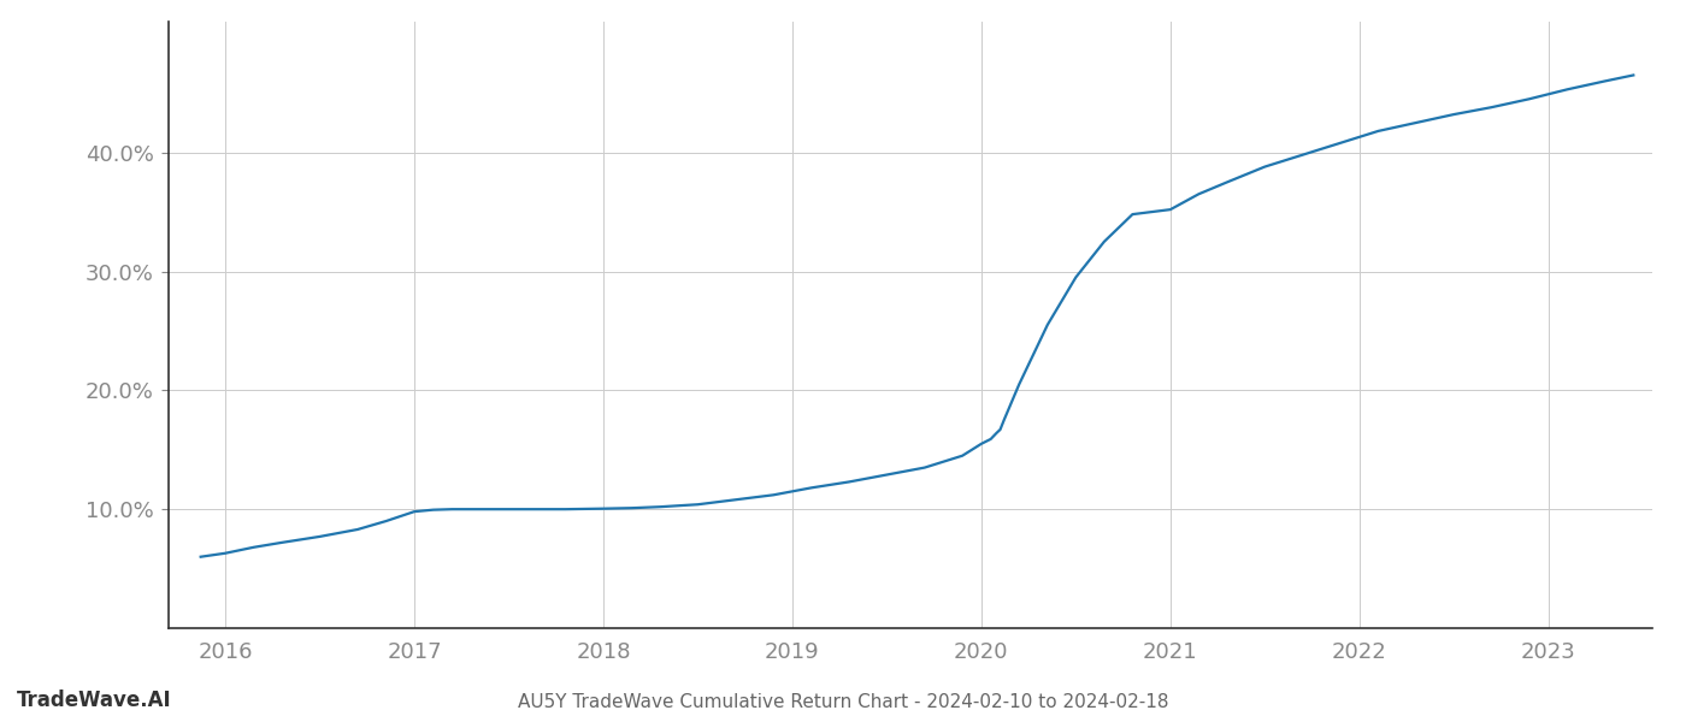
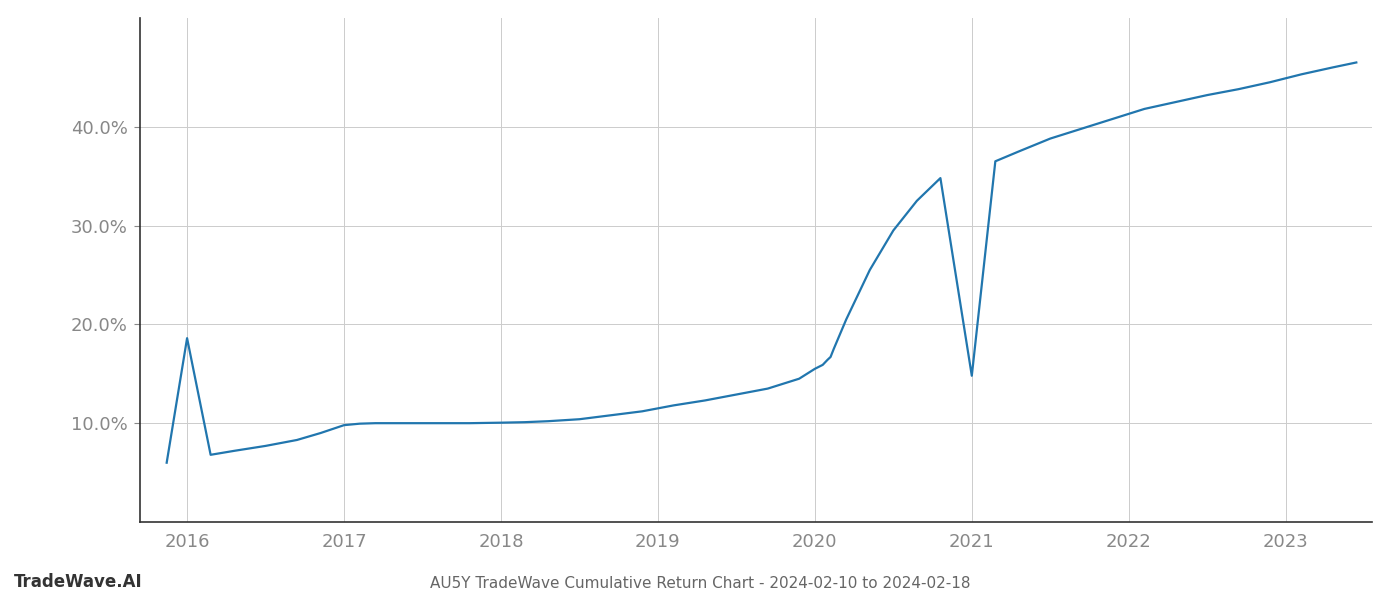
2016: 6.3% -> 18.6%
2021: 35.2% -> 14.8%
